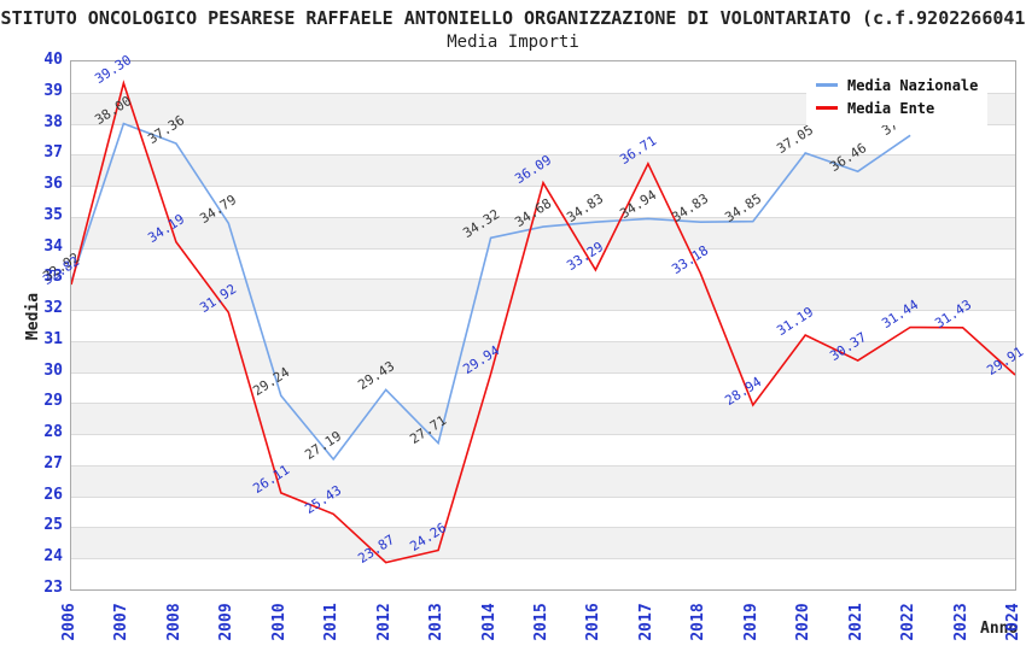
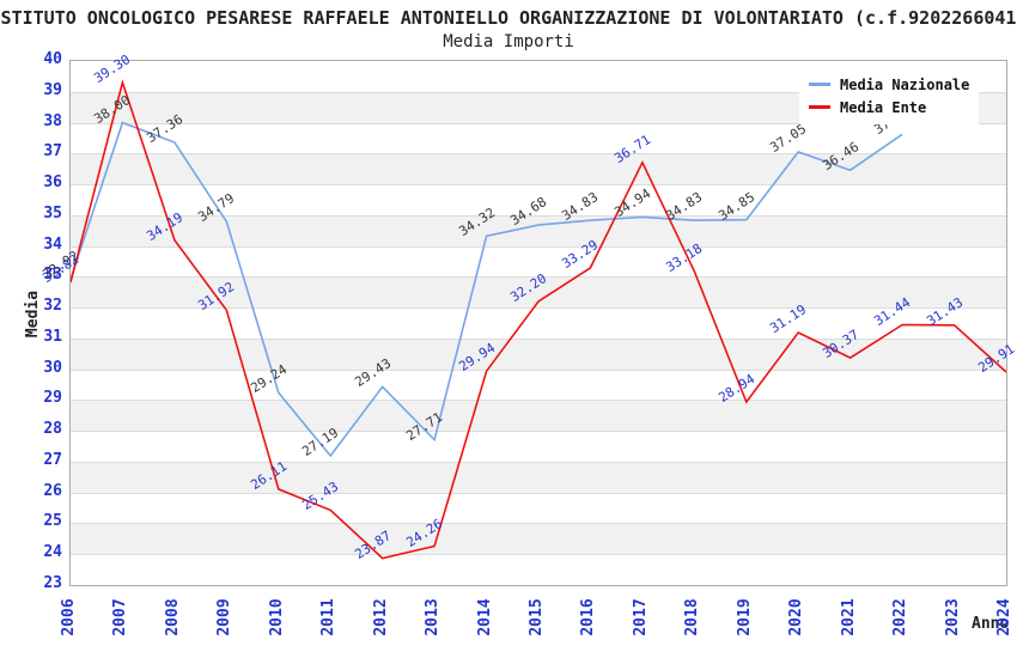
Media Ente/2015: 36.09 -> 32.20
